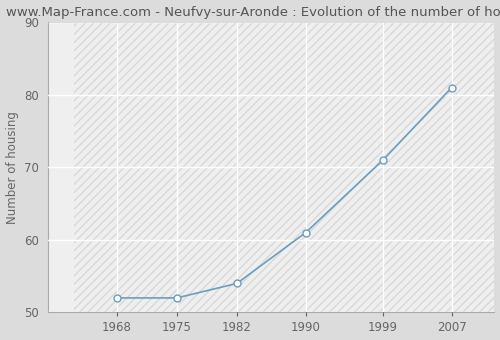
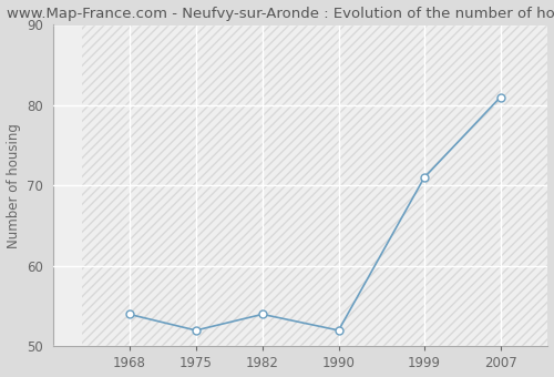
1968: 52 -> 54
1990: 61 -> 52
